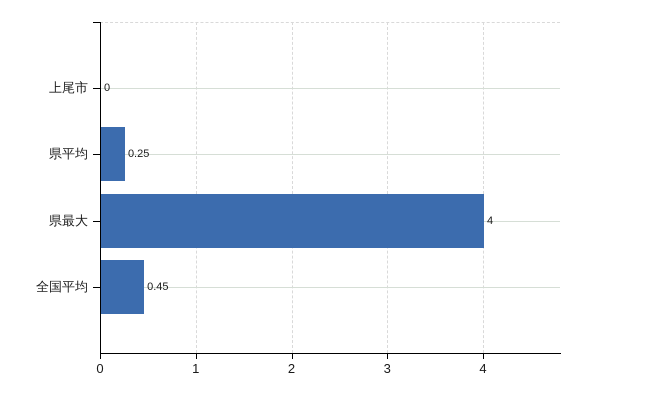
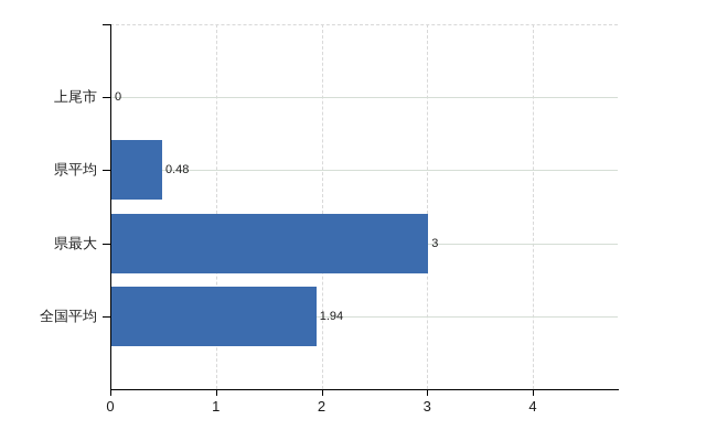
県平均: 0.25 -> 0.48
県最大: 4 -> 3
全国平均: 0.45 -> 1.94
